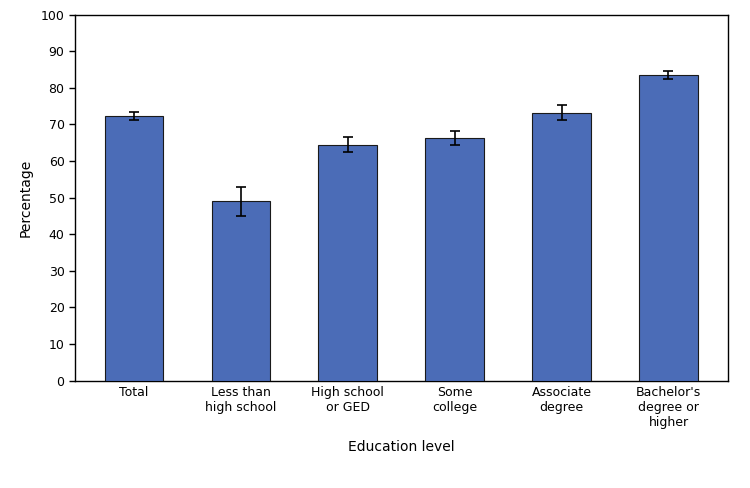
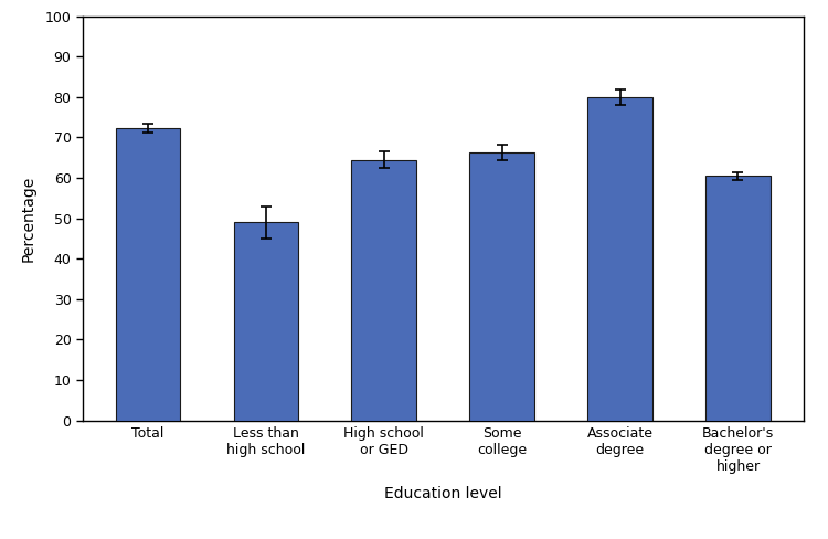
Associate degree: 73.2 -> 80.0
Bachelor's degree or higher: 83.5 -> 60.5
